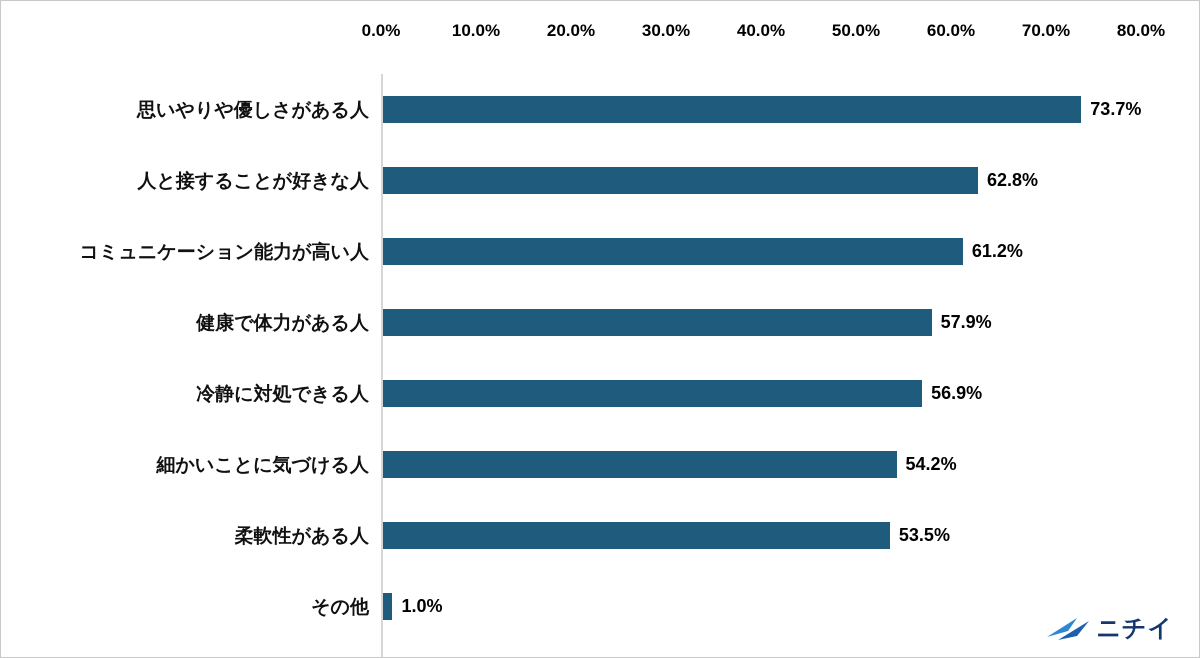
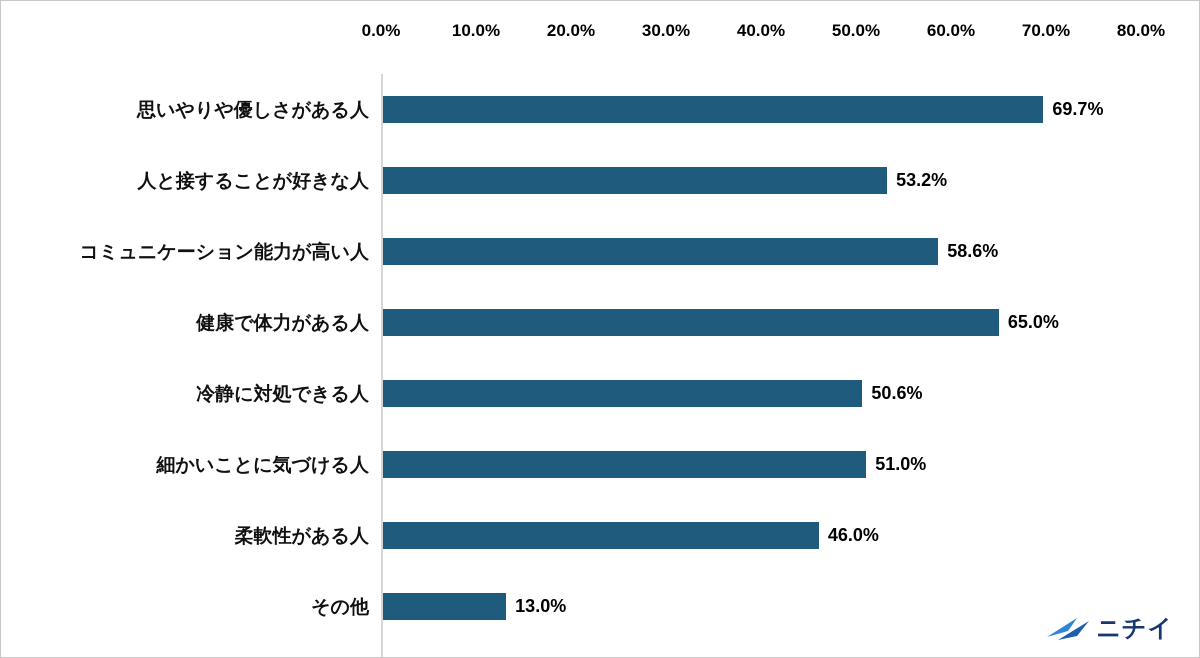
思いやりや優しさがある人: 73.7% -> 69.7%
人と接することが好きな人: 62.8% -> 53.2%
コミュニケーション能力が高い人: 61.2% -> 58.6%
健康で体力がある人: 57.9% -> 65.0%
冷静に対処できる人: 56.9% -> 50.6%
細かいことに気づける人: 54.2% -> 51.0%
柔軟性がある人: 53.5% -> 46.0%
その他: 1.0% -> 13.0%
